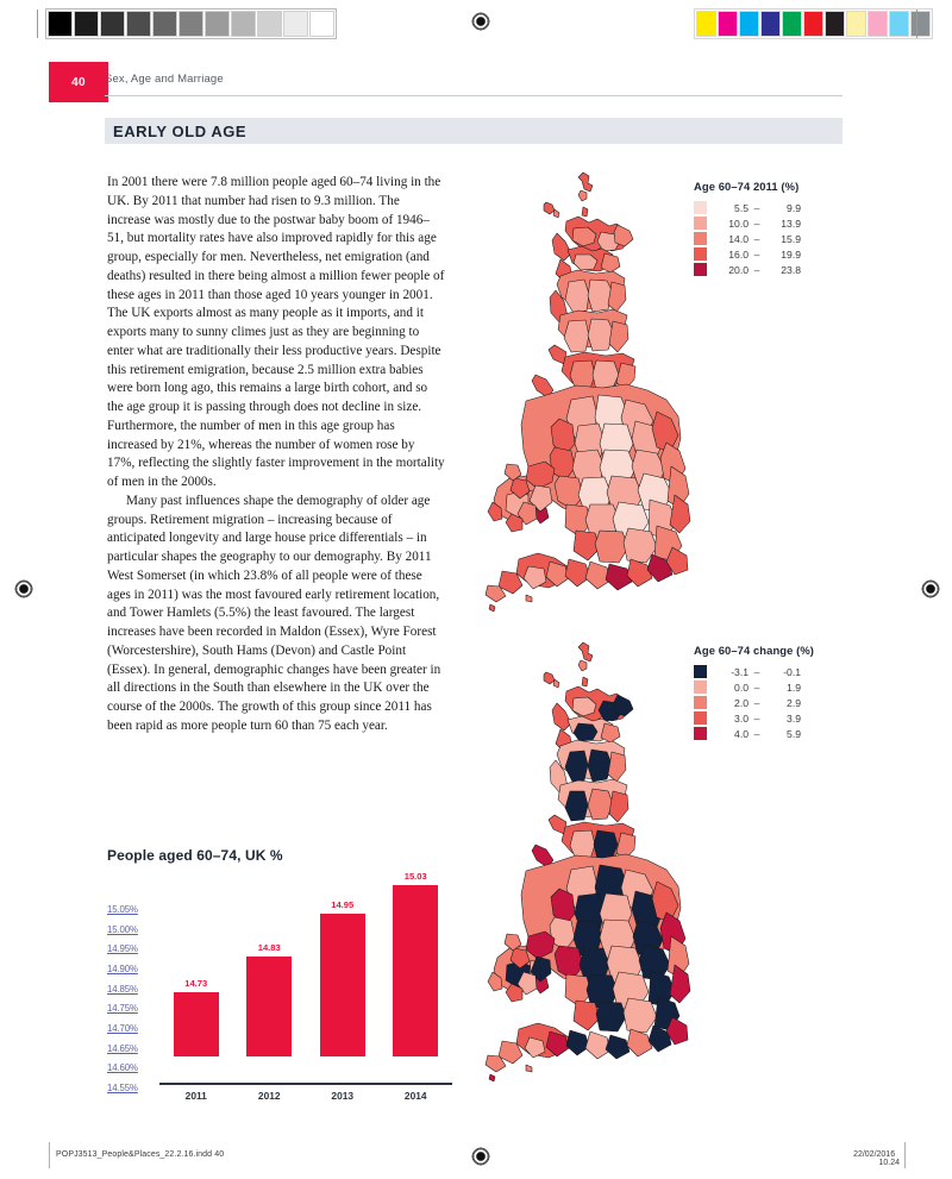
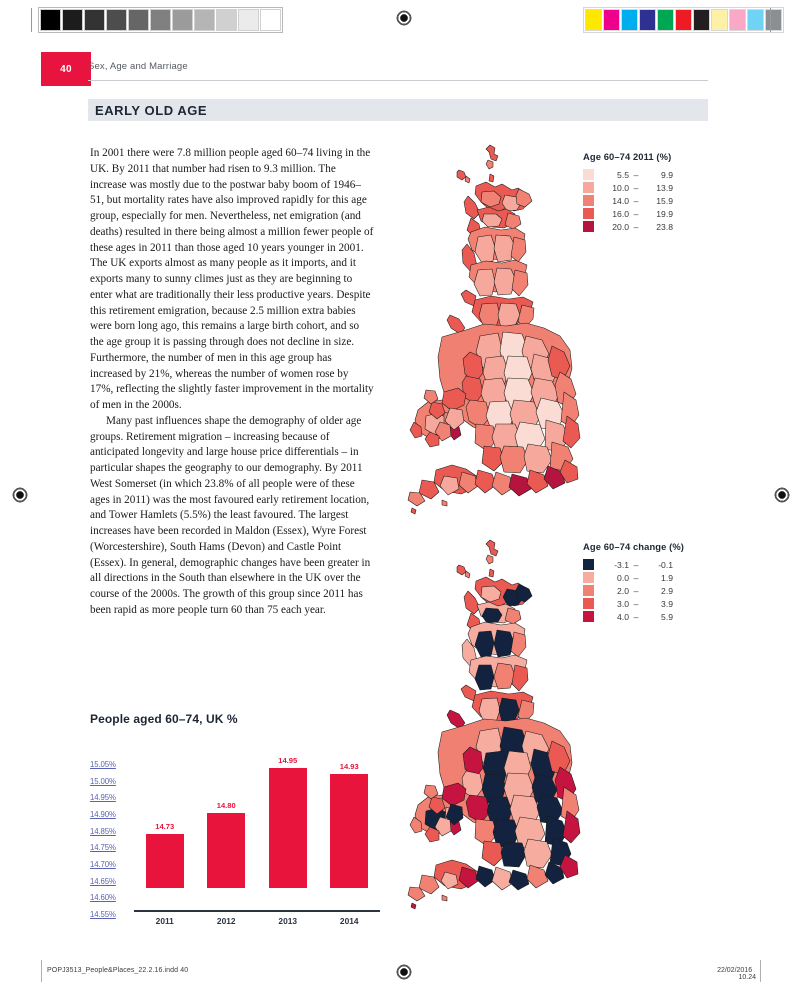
2012: 14.83 -> 14.80
2014: 15.03 -> 14.93
